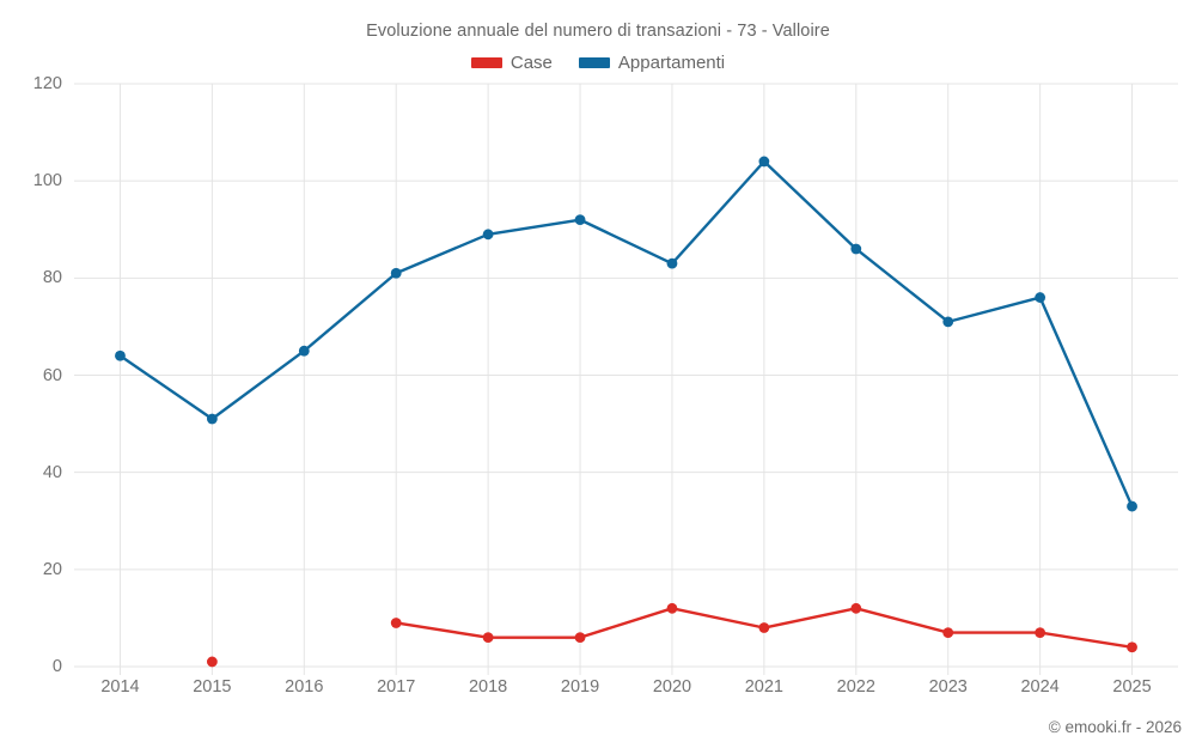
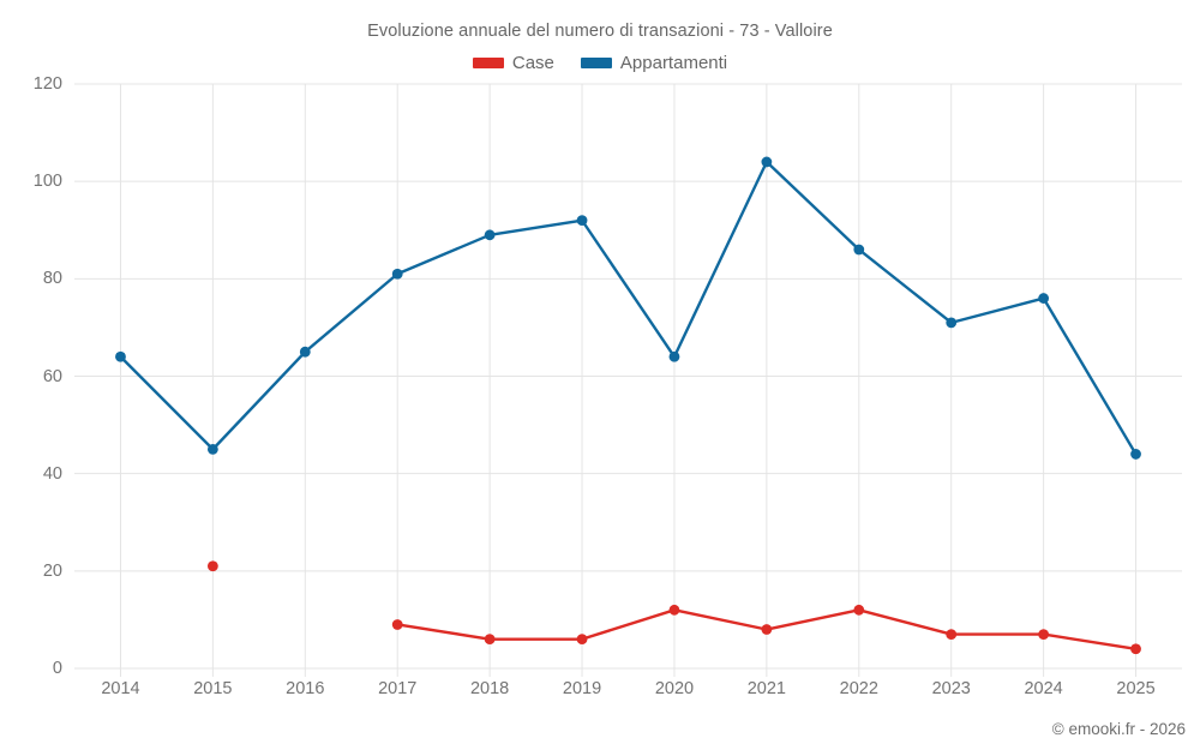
Case/2015: 1 -> 21
Appartamenti/2015: 51 -> 45
Appartamenti/2020: 83 -> 64
Appartamenti/2025: 33 -> 44
